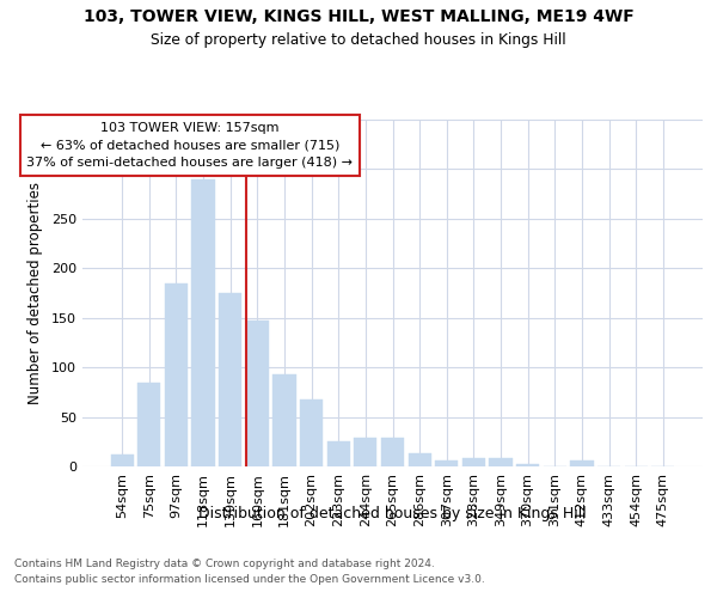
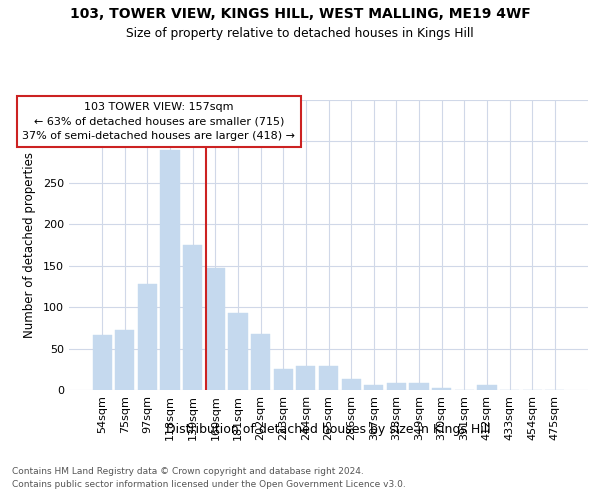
54sqm: 12 -> 66
75sqm: 85 -> 72
97sqm: 185 -> 128
